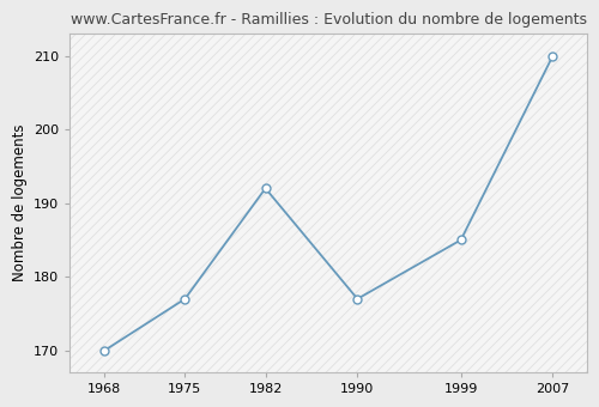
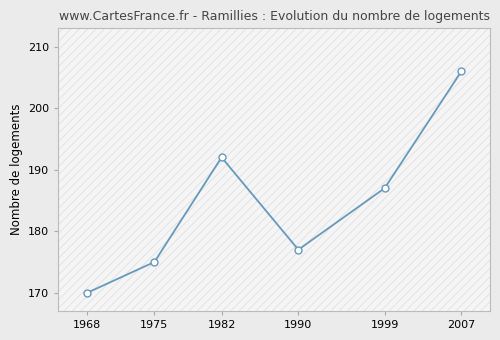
1975: 177 -> 175
1999: 185 -> 187
2007: 210 -> 206
